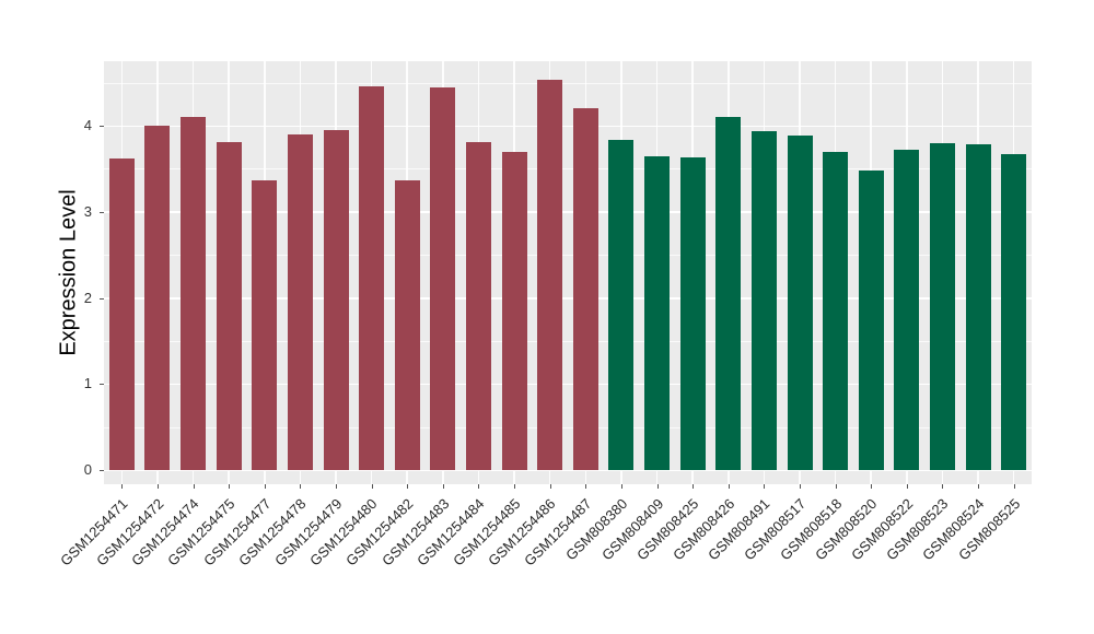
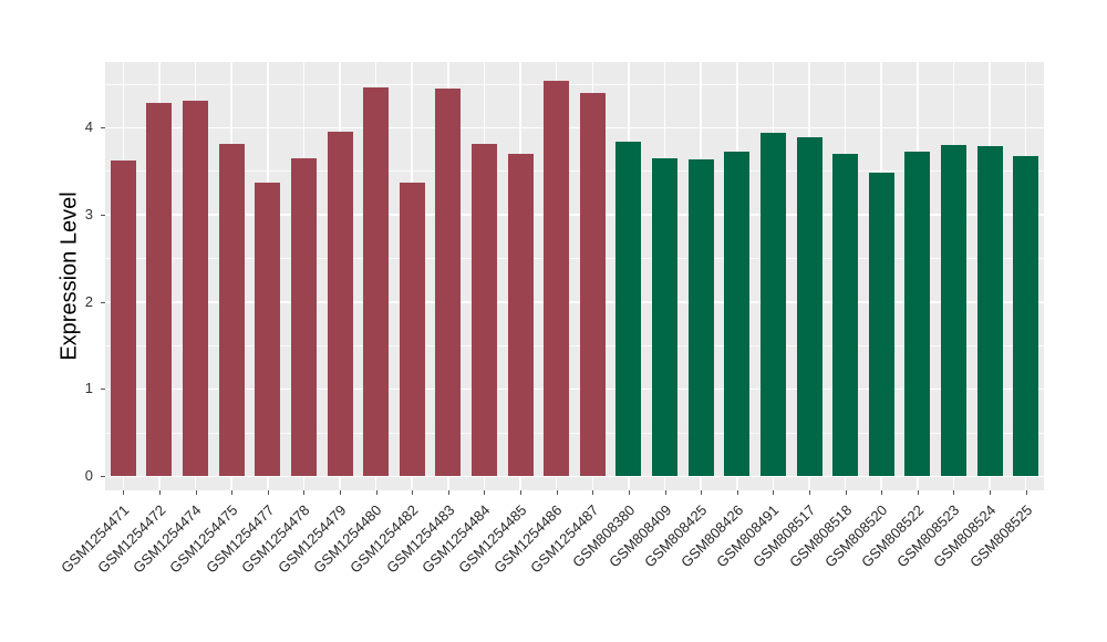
GSM1254472: 4.0 -> 4.3
GSM1254474: 4.1 -> 4.3
GSM1254478: 3.9 -> 3.6
GSM1254487: 4.2 -> 4.4
GSM808426: 4.1 -> 3.7
